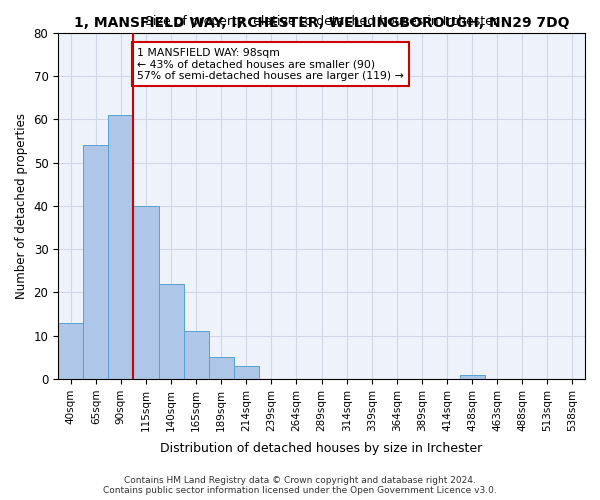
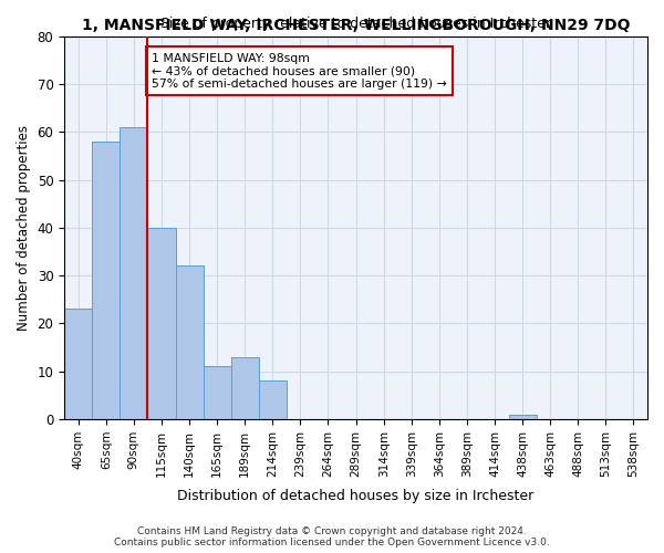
40sqm: 13 -> 23
65sqm: 54 -> 58
140sqm: 22 -> 32
189sqm: 5 -> 13
214sqm: 3 -> 8
